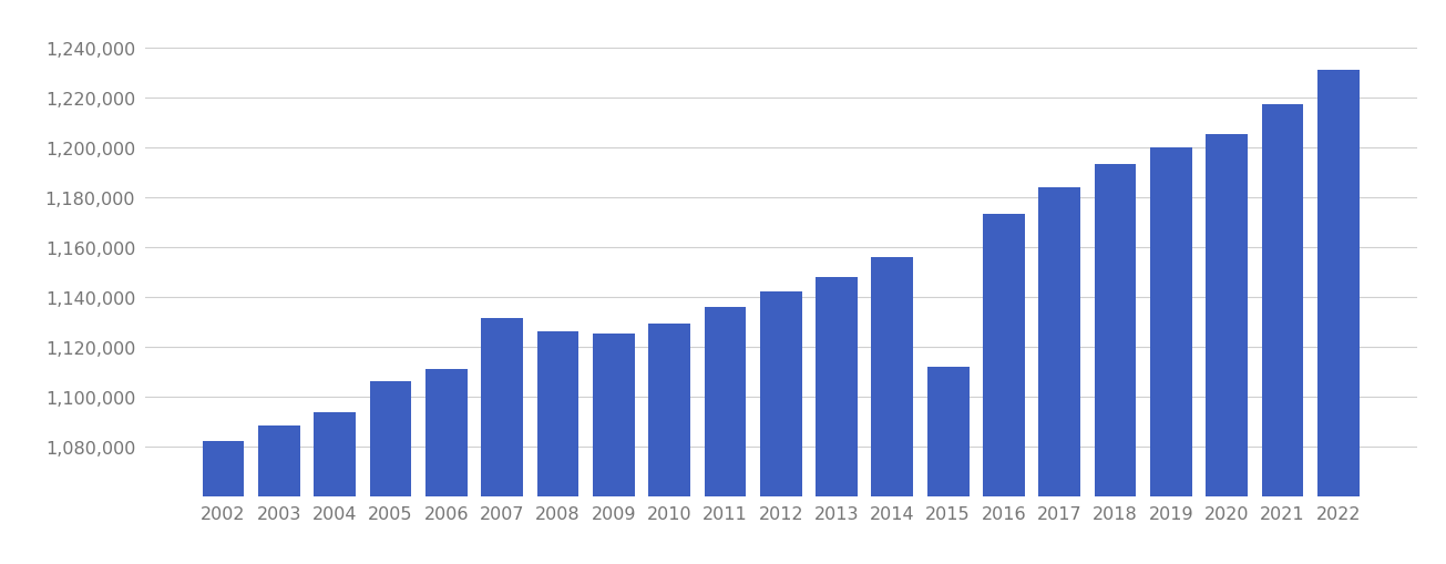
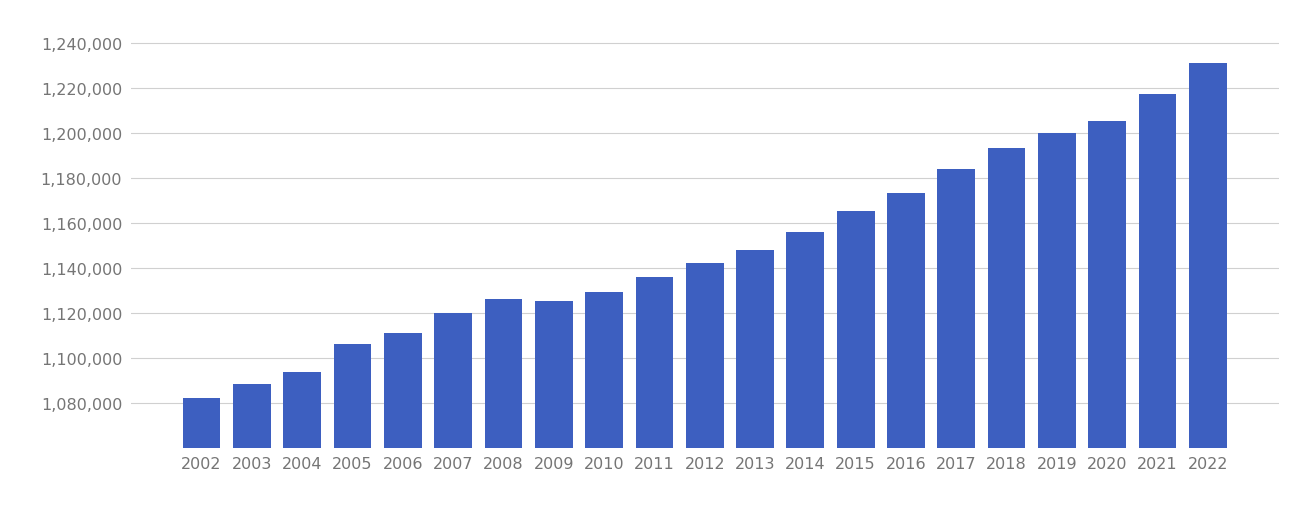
2007: 1,131,500 -> 1,120,000
2015: 1,112,000 -> 1,165,000
